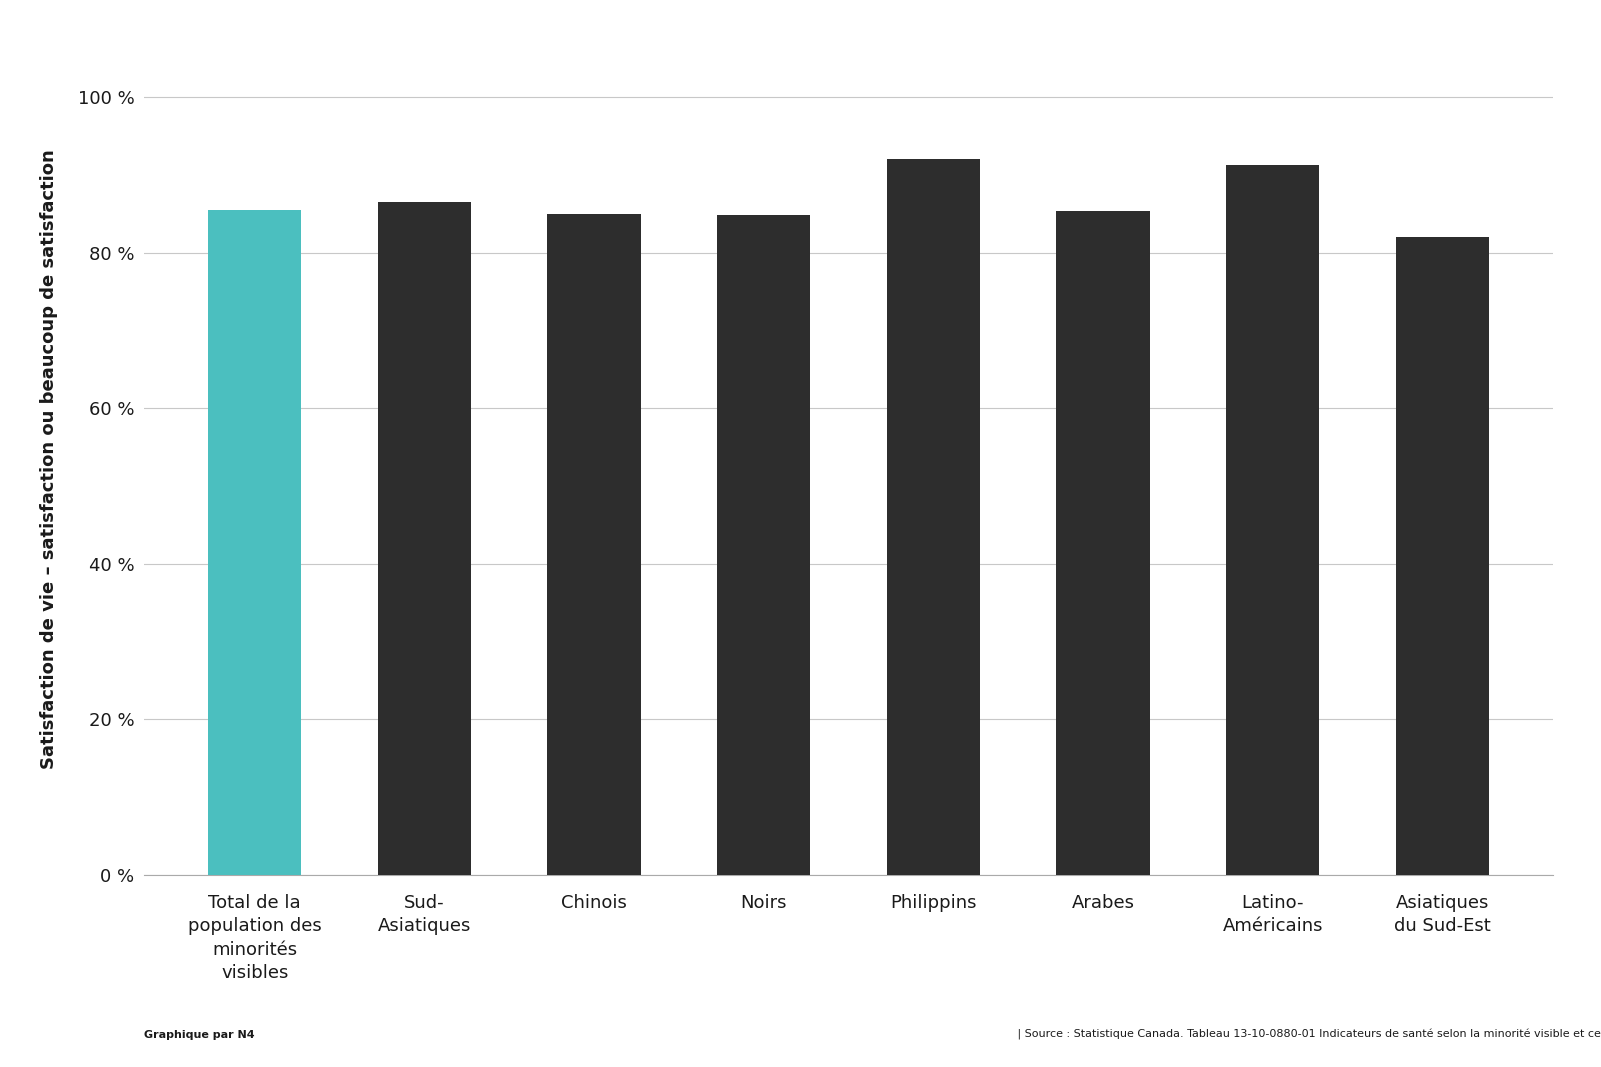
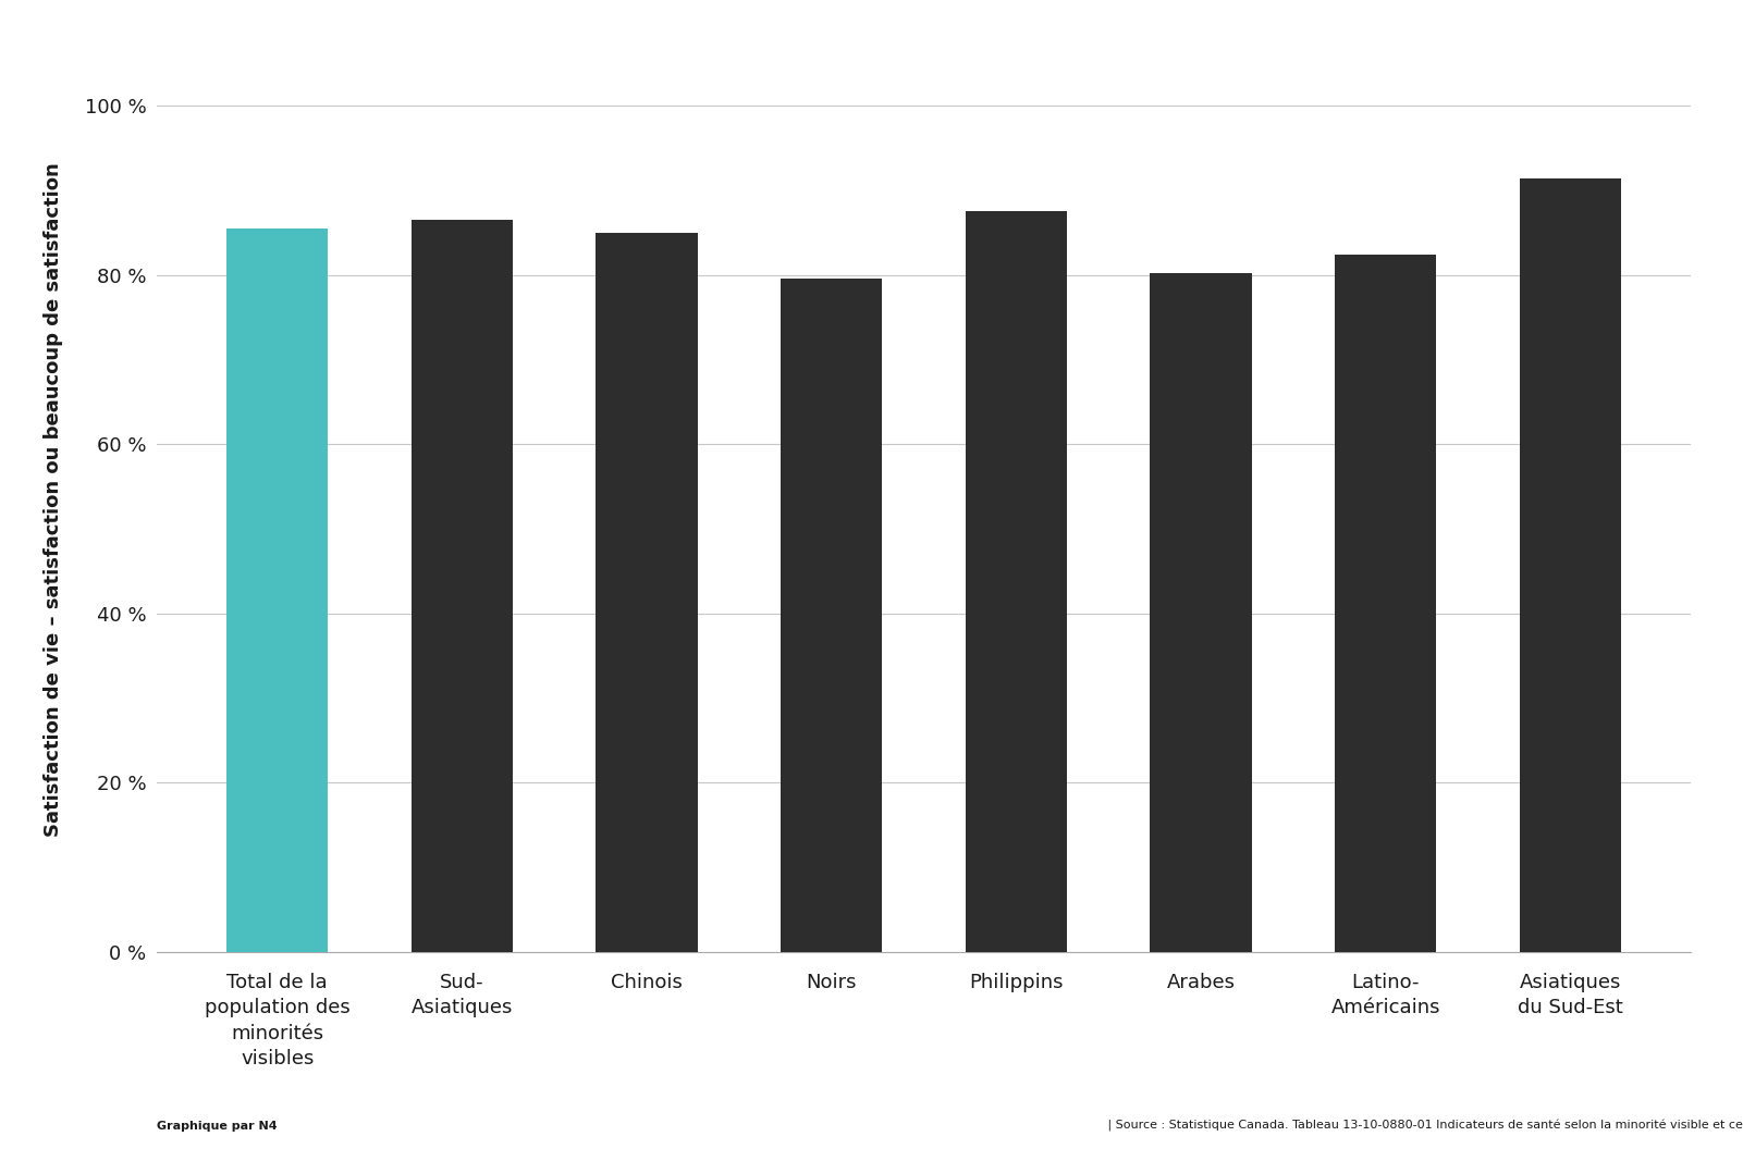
Noirs: 84.8 % -> 79.6 %
Philippins: 92.0 % -> 87.6 %
Arabes: 85.3 % -> 80.2 %
Latino- Américains: 91.3 % -> 82.4 %
Asiatiques du Sud-Est: 82.0 % -> 91.4 %
